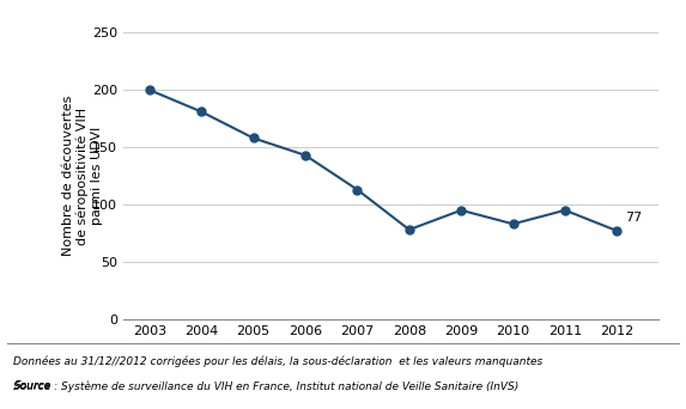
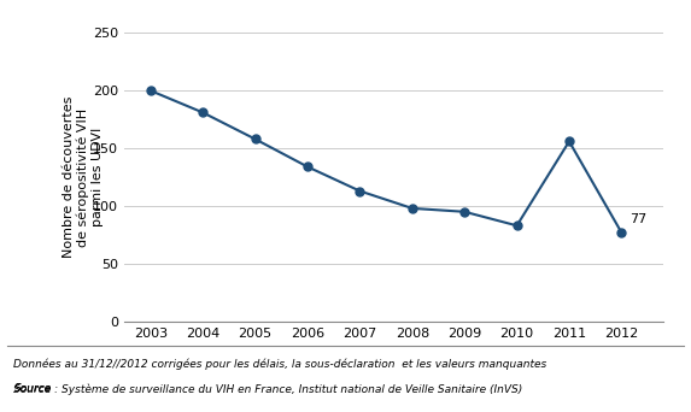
2006: 143 -> 134
2008: 78 -> 98
2011: 95 -> 156
